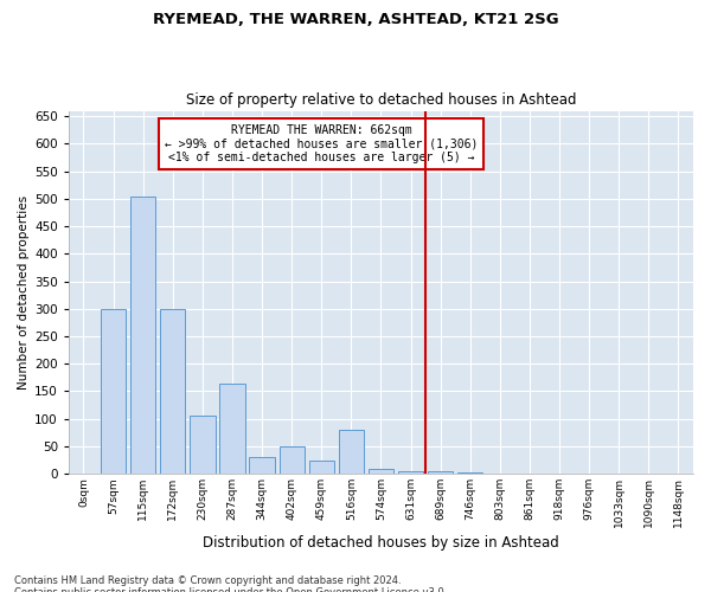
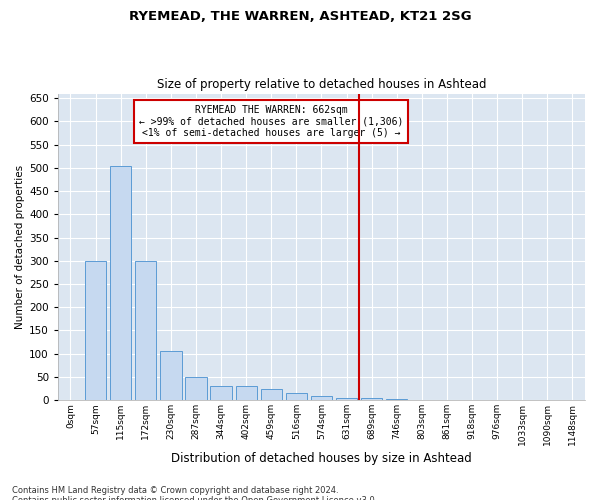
287sqm: 165 -> 50
402sqm: 50 -> 30
516sqm: 80 -> 15
